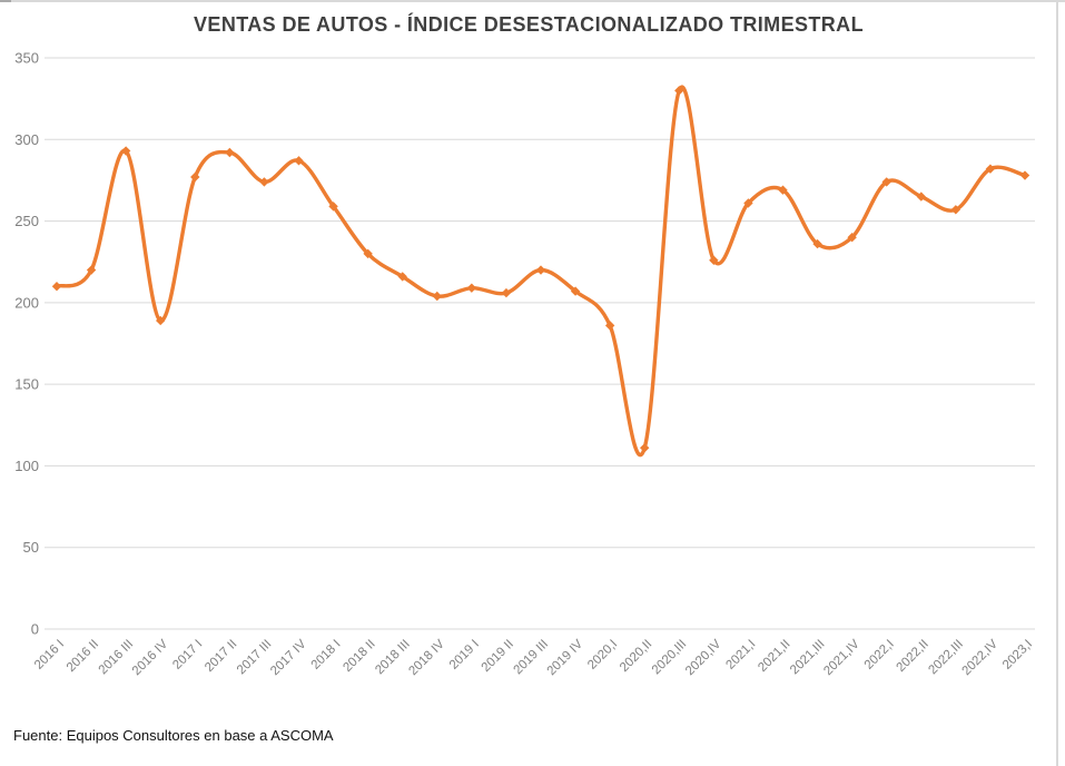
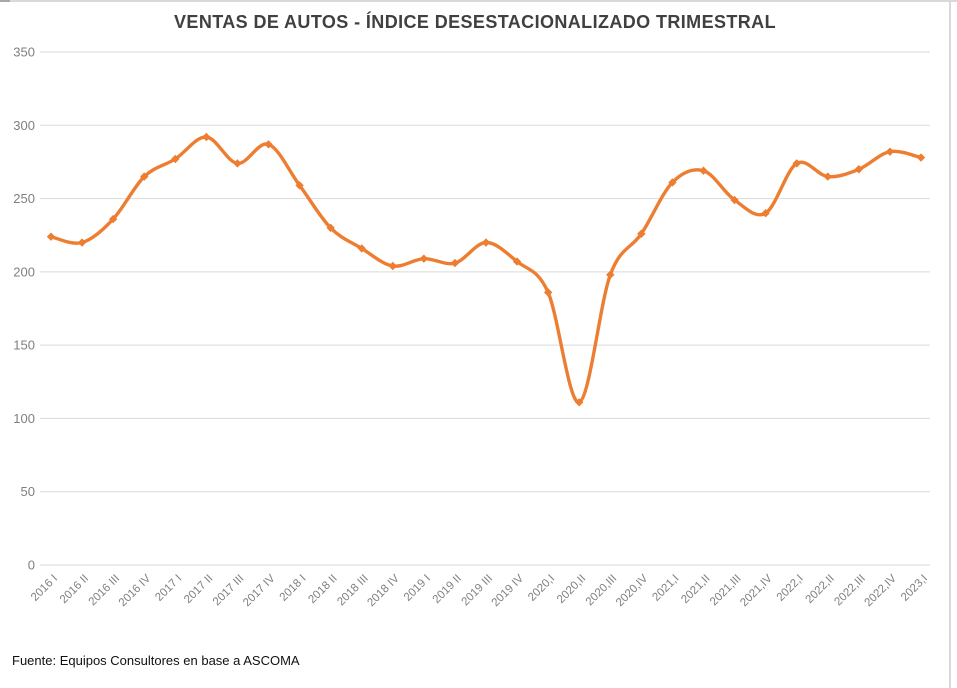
2016 I: 210 -> 224
2016 III: 293 -> 236
2016 IV: 189 -> 265
2020,III: 330 -> 198
2021,III: 236 -> 249
2022,III: 257 -> 270
